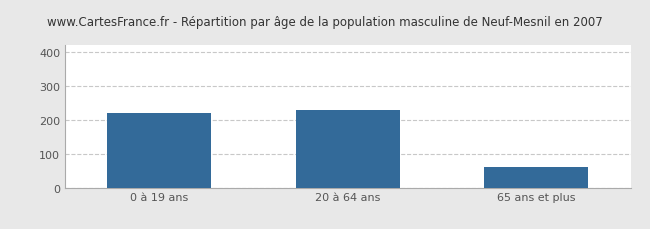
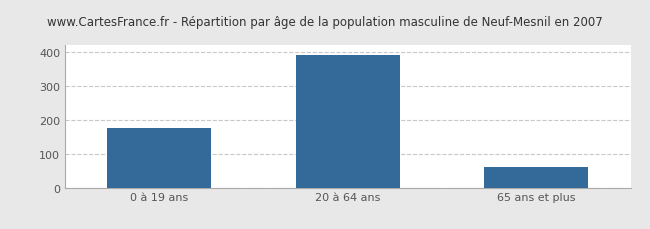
0 à 19 ans: 220 -> 177
20 à 64 ans: 230 -> 390
